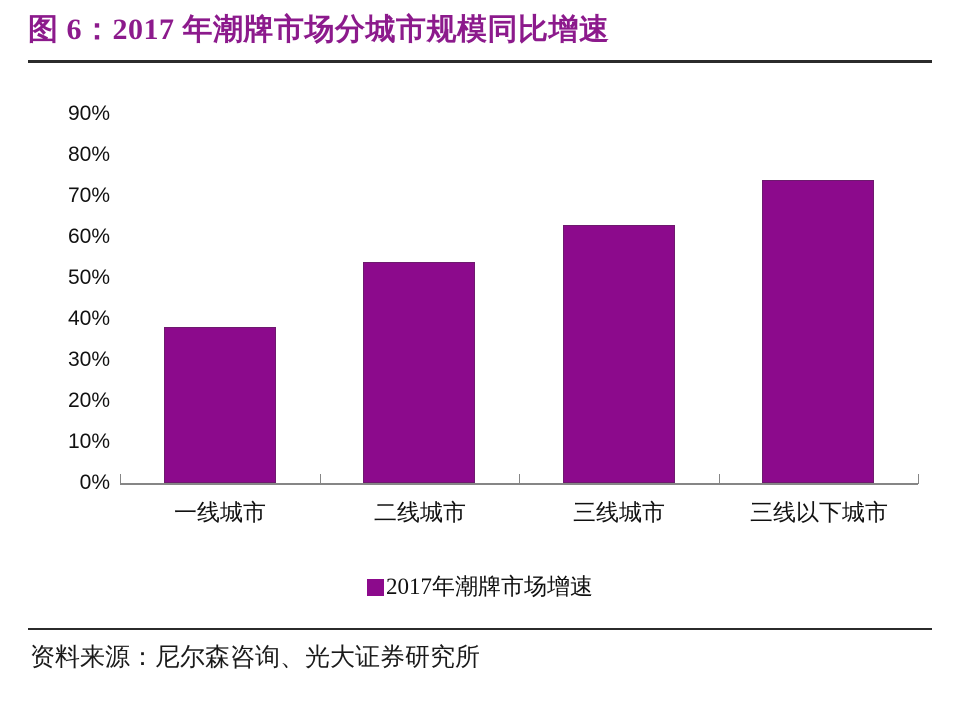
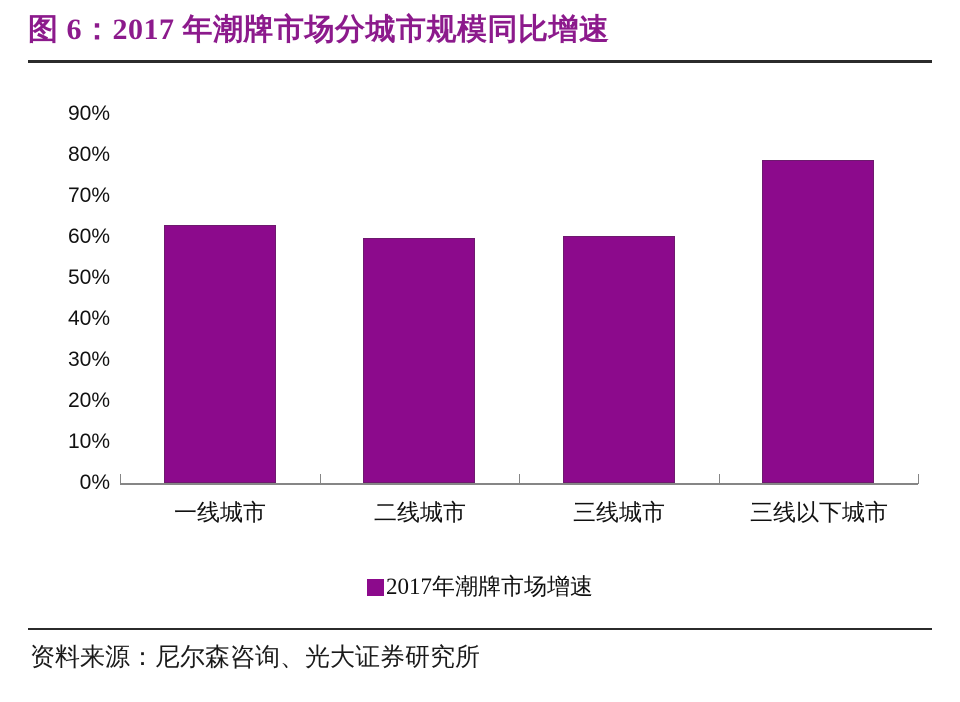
一线城市: 38% -> 63%
二线城市: 54% -> 60%
三线城市: 63% -> 60%
三线以下城市: 74% -> 79%
